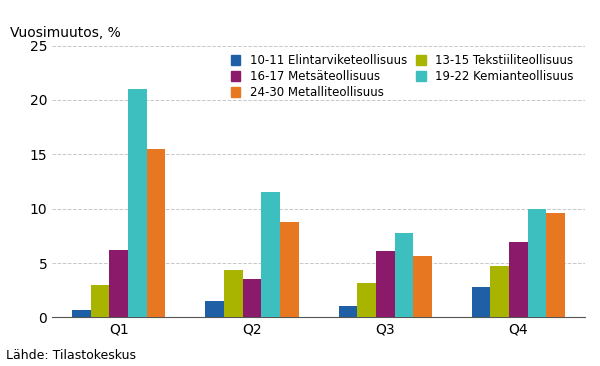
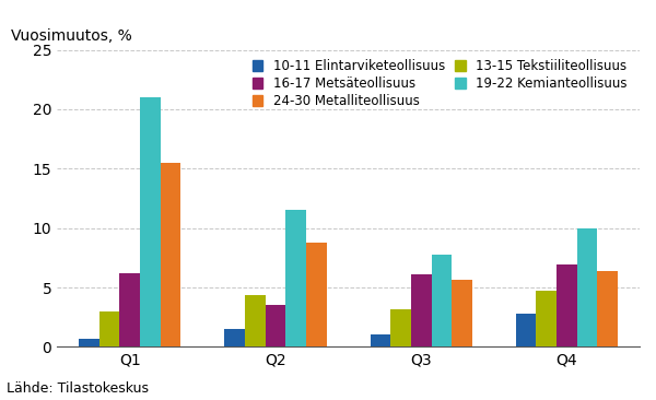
24-30 Metalliteollisuus/Q4: 9.6 -> 6.4
